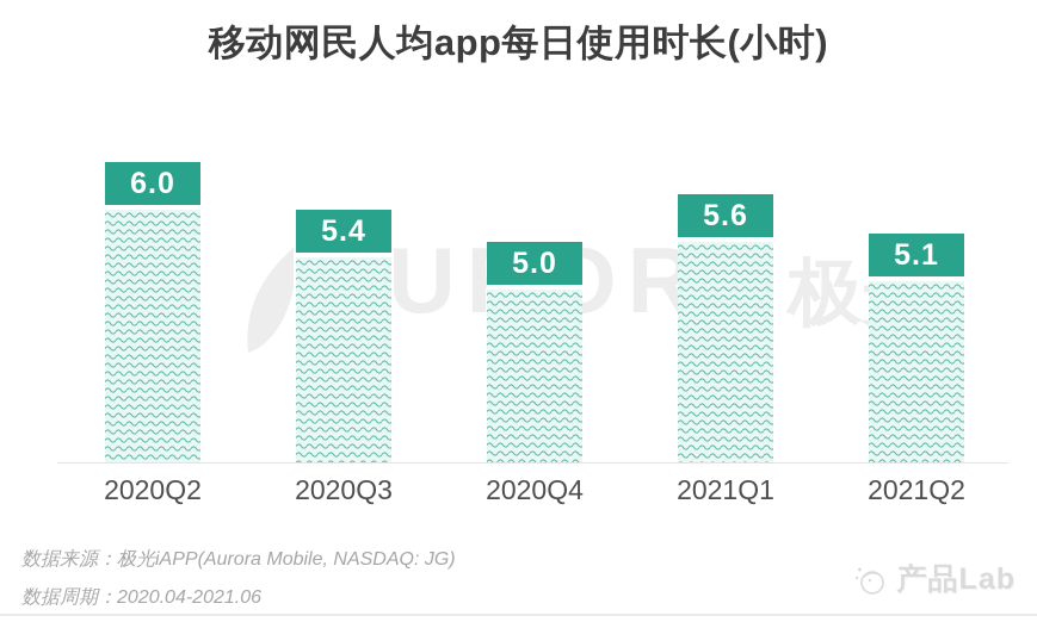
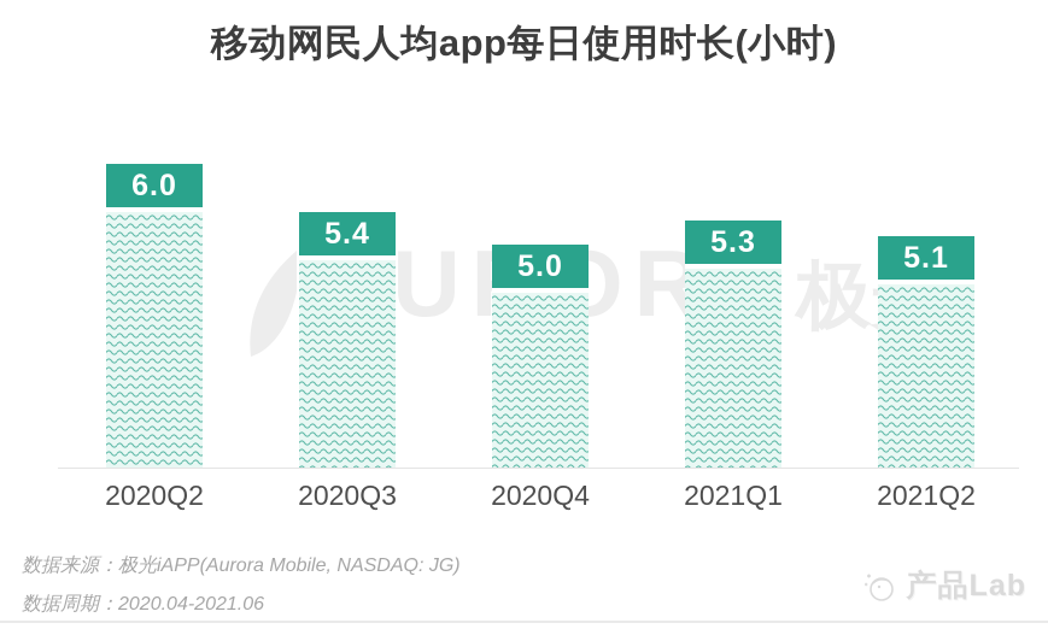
2021Q1: 5.6 -> 5.3
